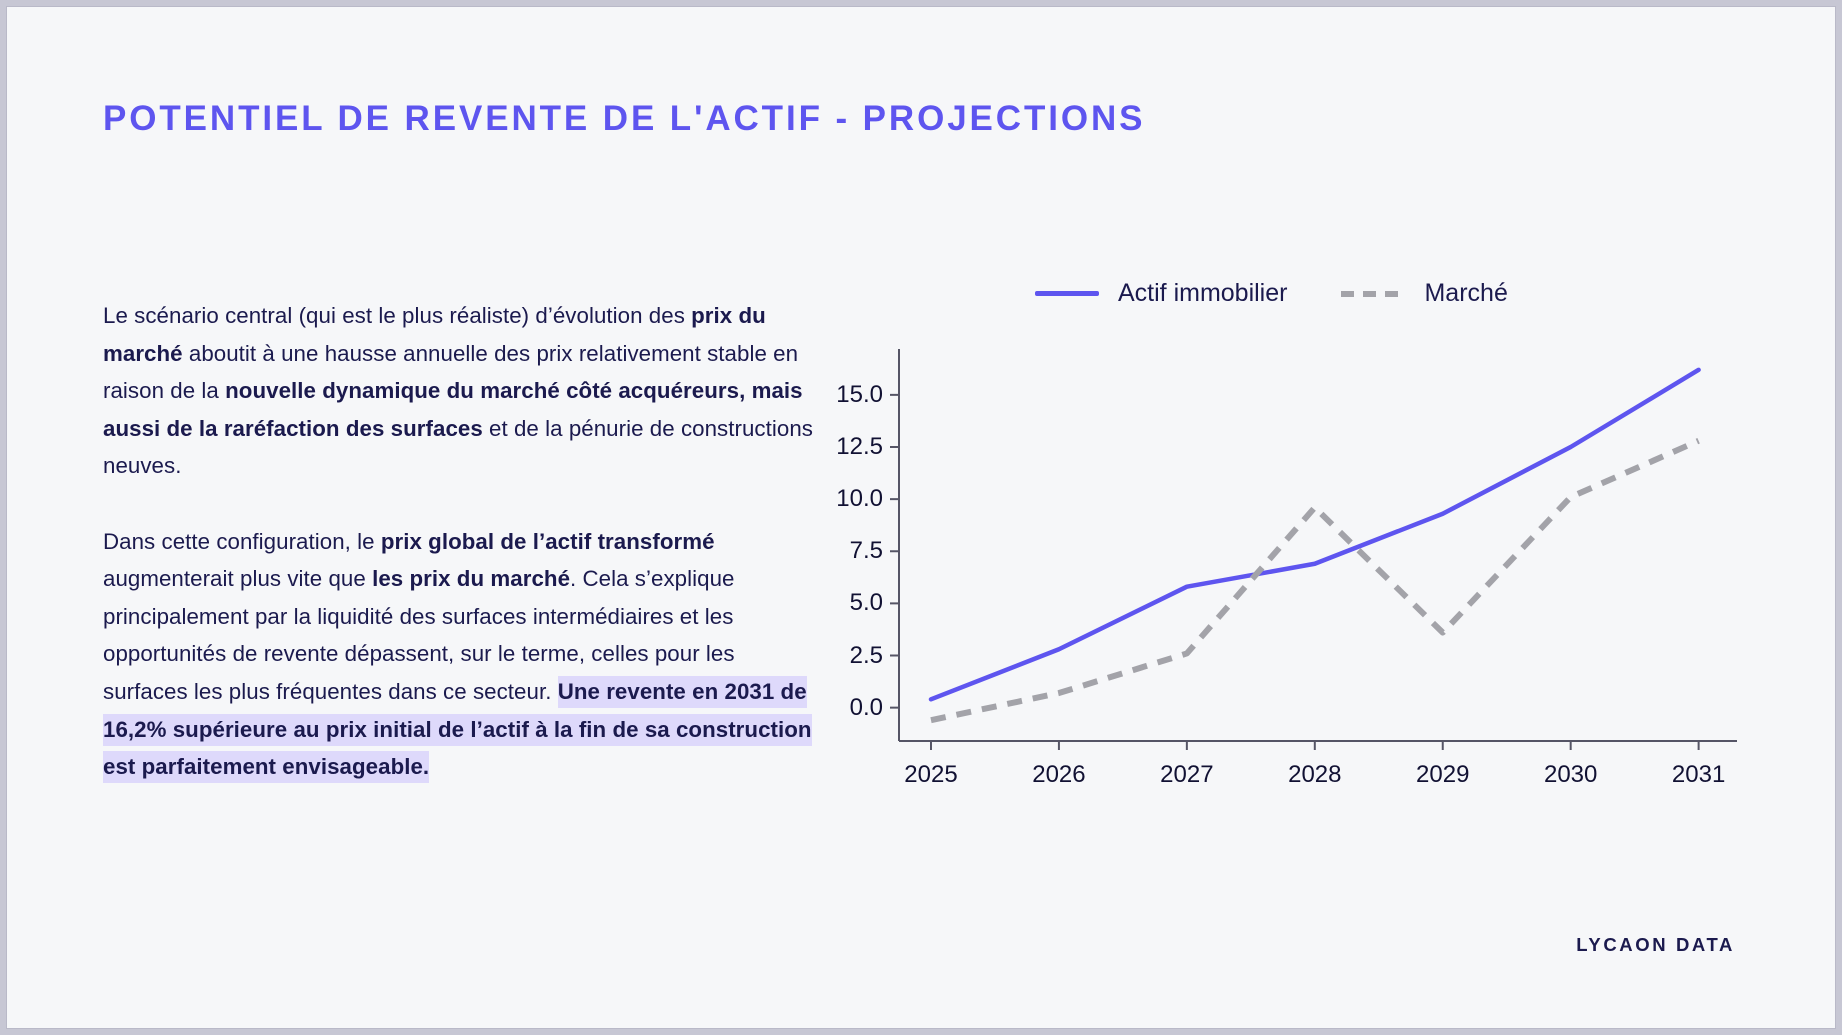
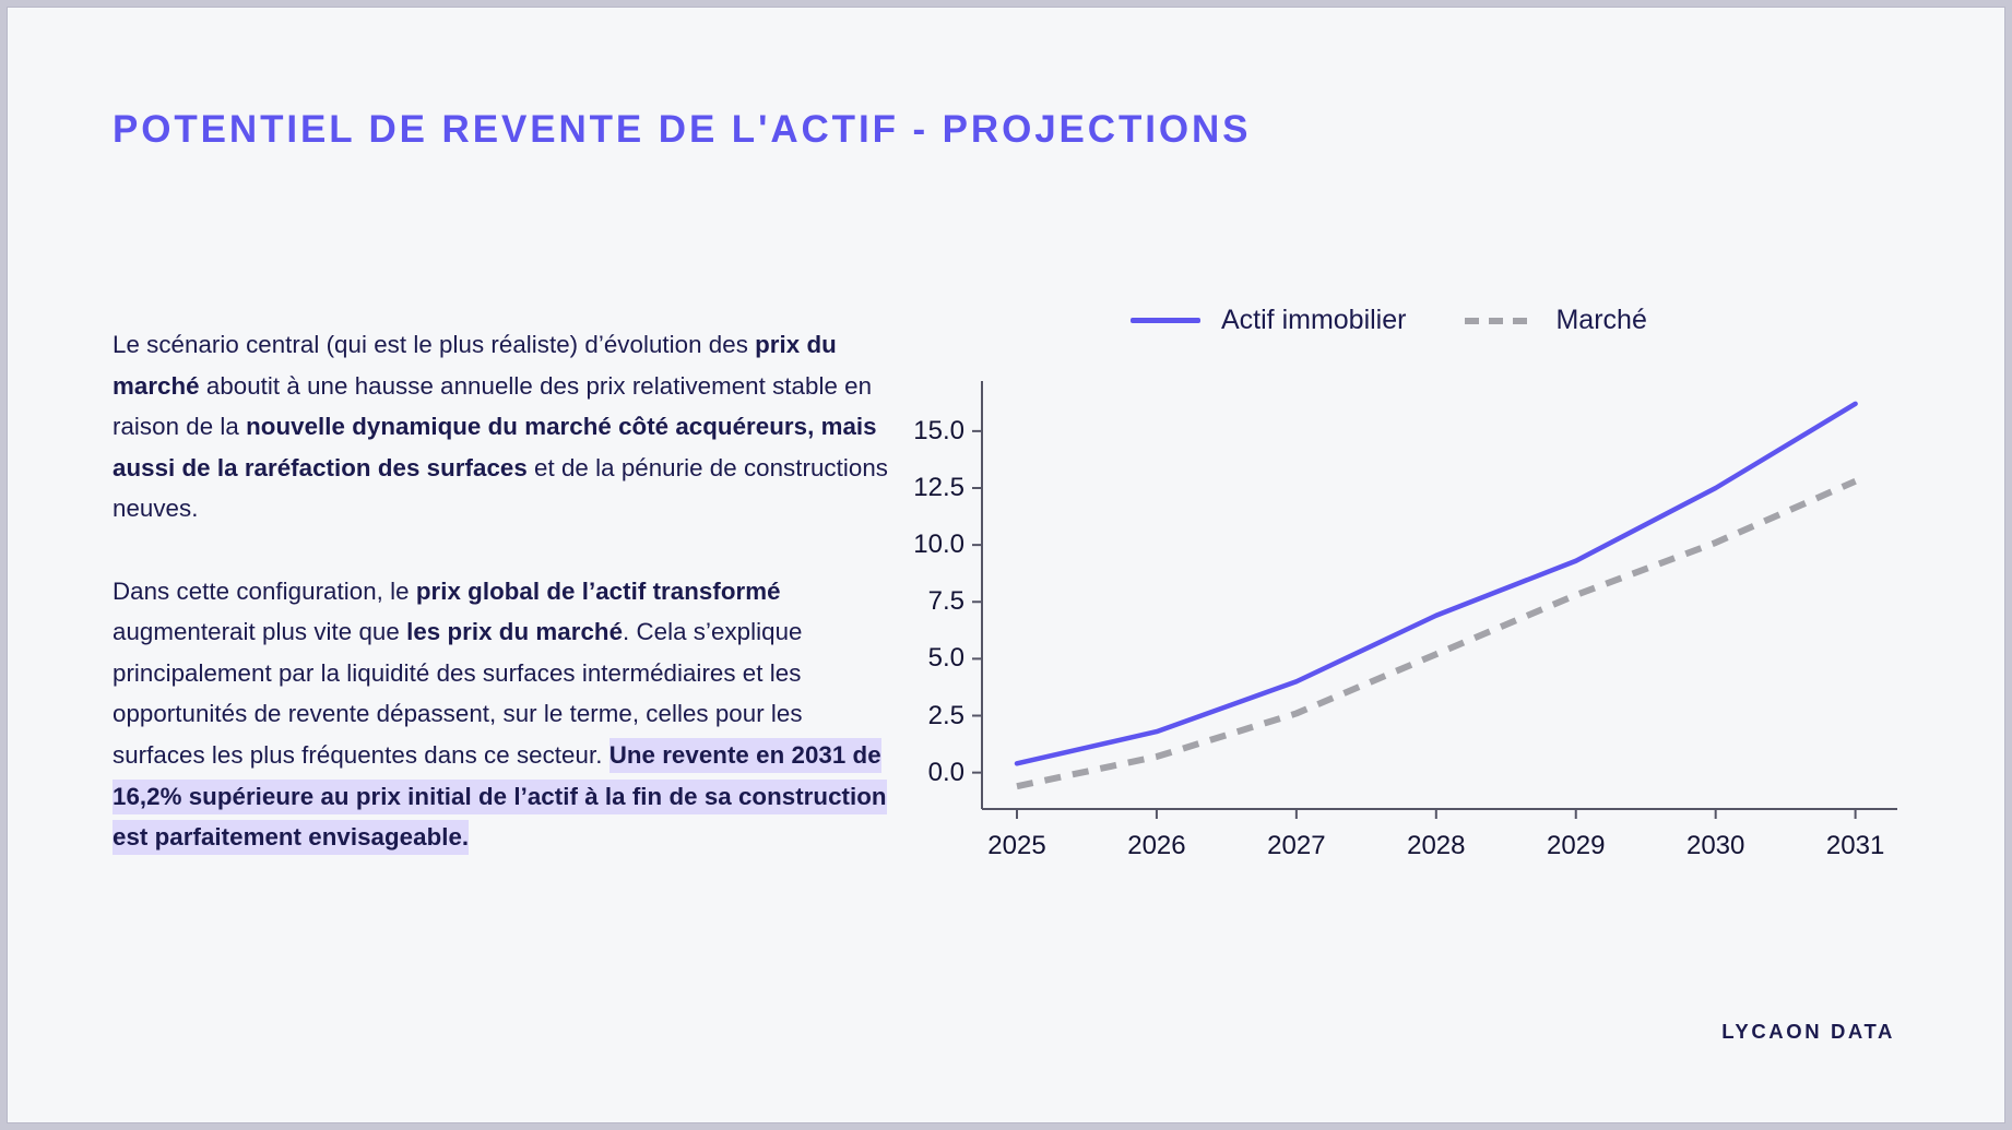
Actif immobilier/2026: 2.8 -> 1.8
Actif immobilier/2027: 5.8 -> 4.0
Marché/2028: 9.6 -> 5.2
Marché/2029: 3.6 -> 7.8
